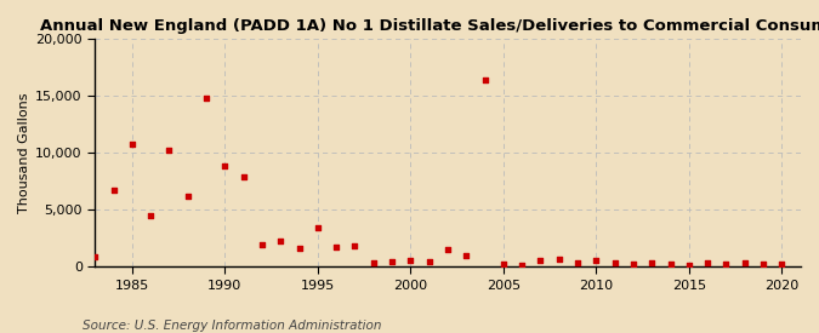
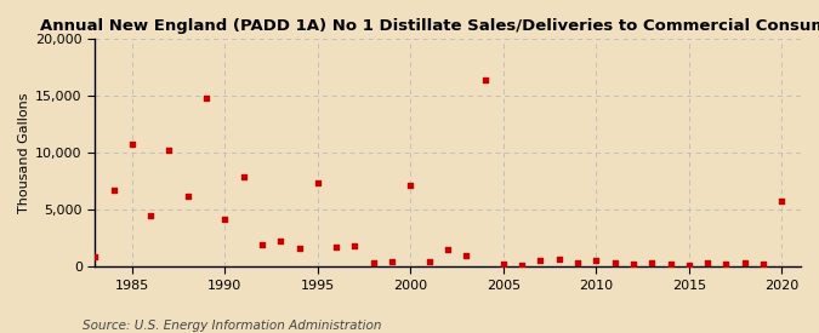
1990: 8,800 -> 4,200
1995: 3,400 -> 7,400
2000: 600 -> 7,200
2020: 200 -> 5,800
